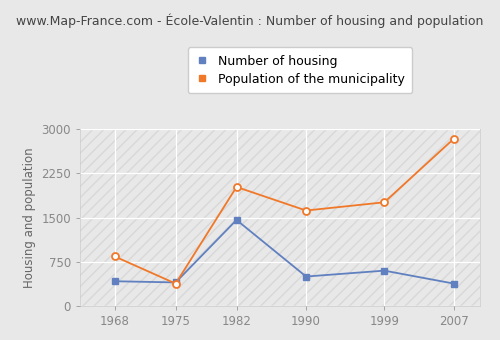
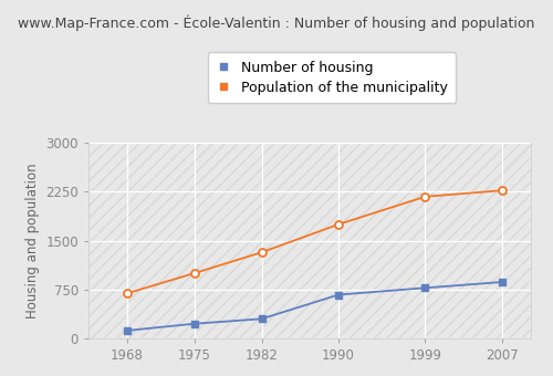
Number of housing/1968: 420 -> 120
Population of the municipality/1968: 840 -> 690
Number of housing/1975: 400 -> 220
Population of the municipality/1975: 380 -> 1000
Number of housing/1982: 1460 -> 300
Population of the municipality/1982: 2020 -> 1320
Number of housing/1990: 500 -> 670
Population of the municipality/1990: 1620 -> 1750
Number of housing/1999: 600 -> 780
Population of the municipality/1999: 1760 -> 2180
Number of housing/2007: 380 -> 860
Population of the municipality/2007: 2840 -> 2270
